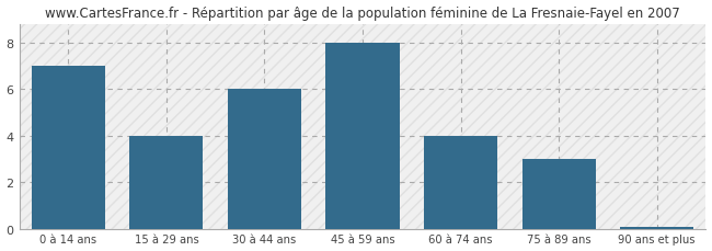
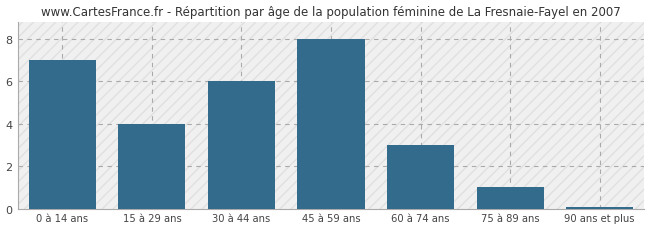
60 à 74 ans: 4.00 -> 3.00
75 à 89 ans: 3.00 -> 1.00
